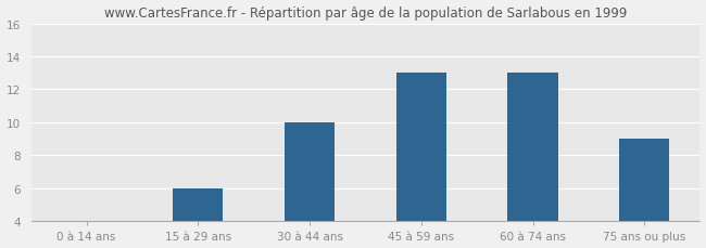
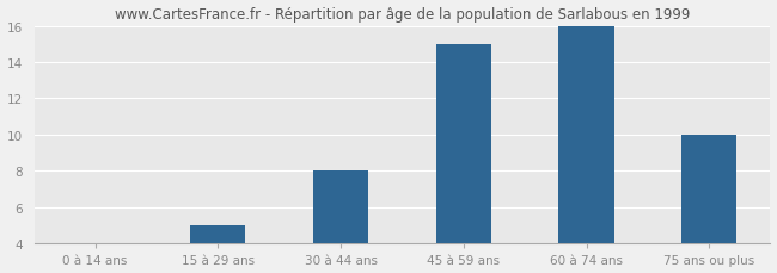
15 à 29 ans: 6 -> 5
30 à 44 ans: 10 -> 8
45 à 59 ans: 13 -> 15
60 à 74 ans: 13 -> 16
75 ans ou plus: 9 -> 10
